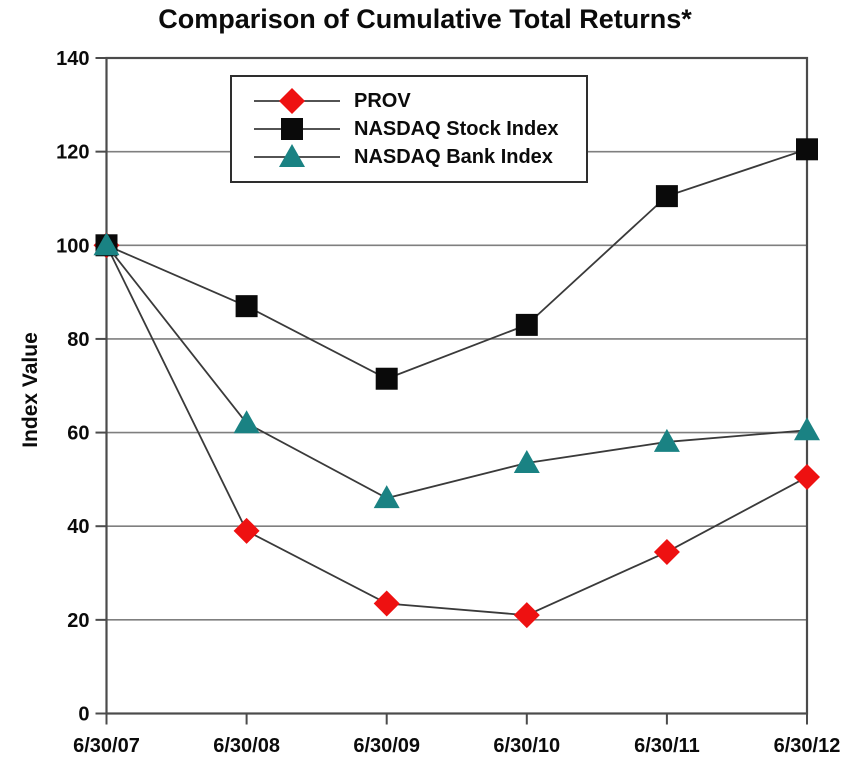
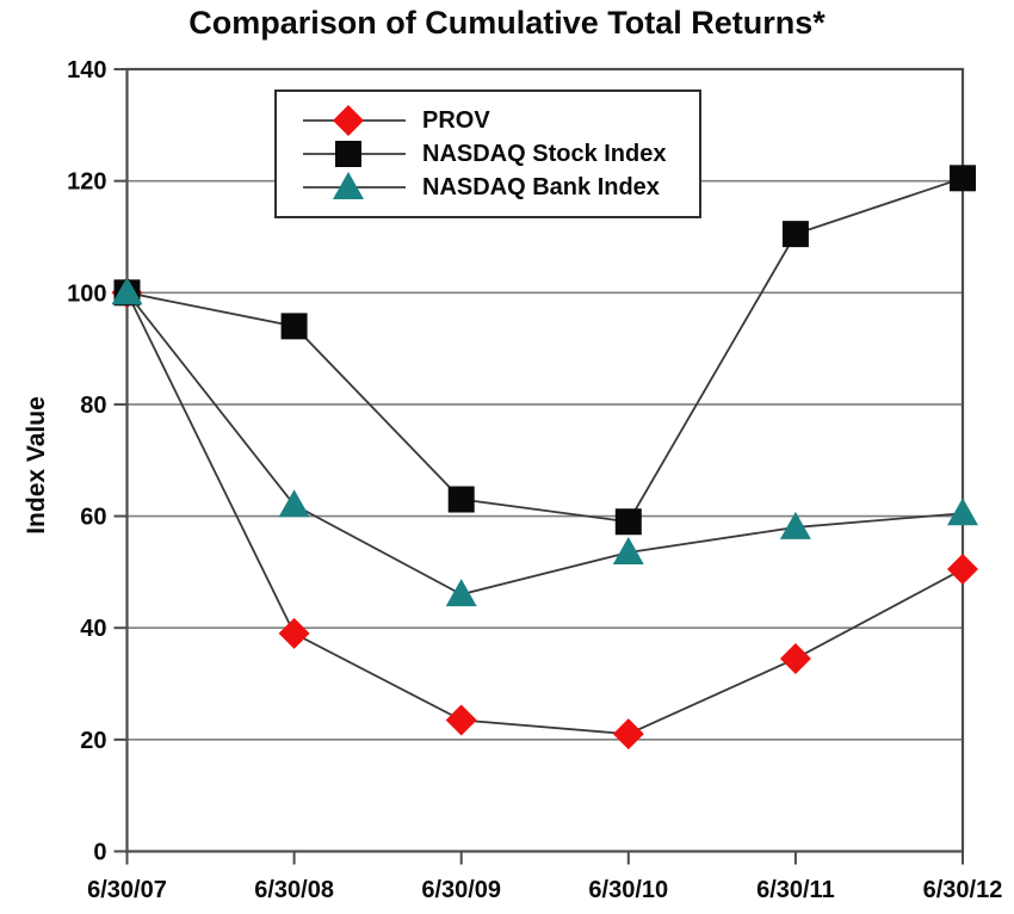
NASDAQ Stock Index/6/30/08: 87 -> 94
NASDAQ Stock Index/6/30/09: 72 -> 63
NASDAQ Stock Index/6/30/10: 83 -> 59
